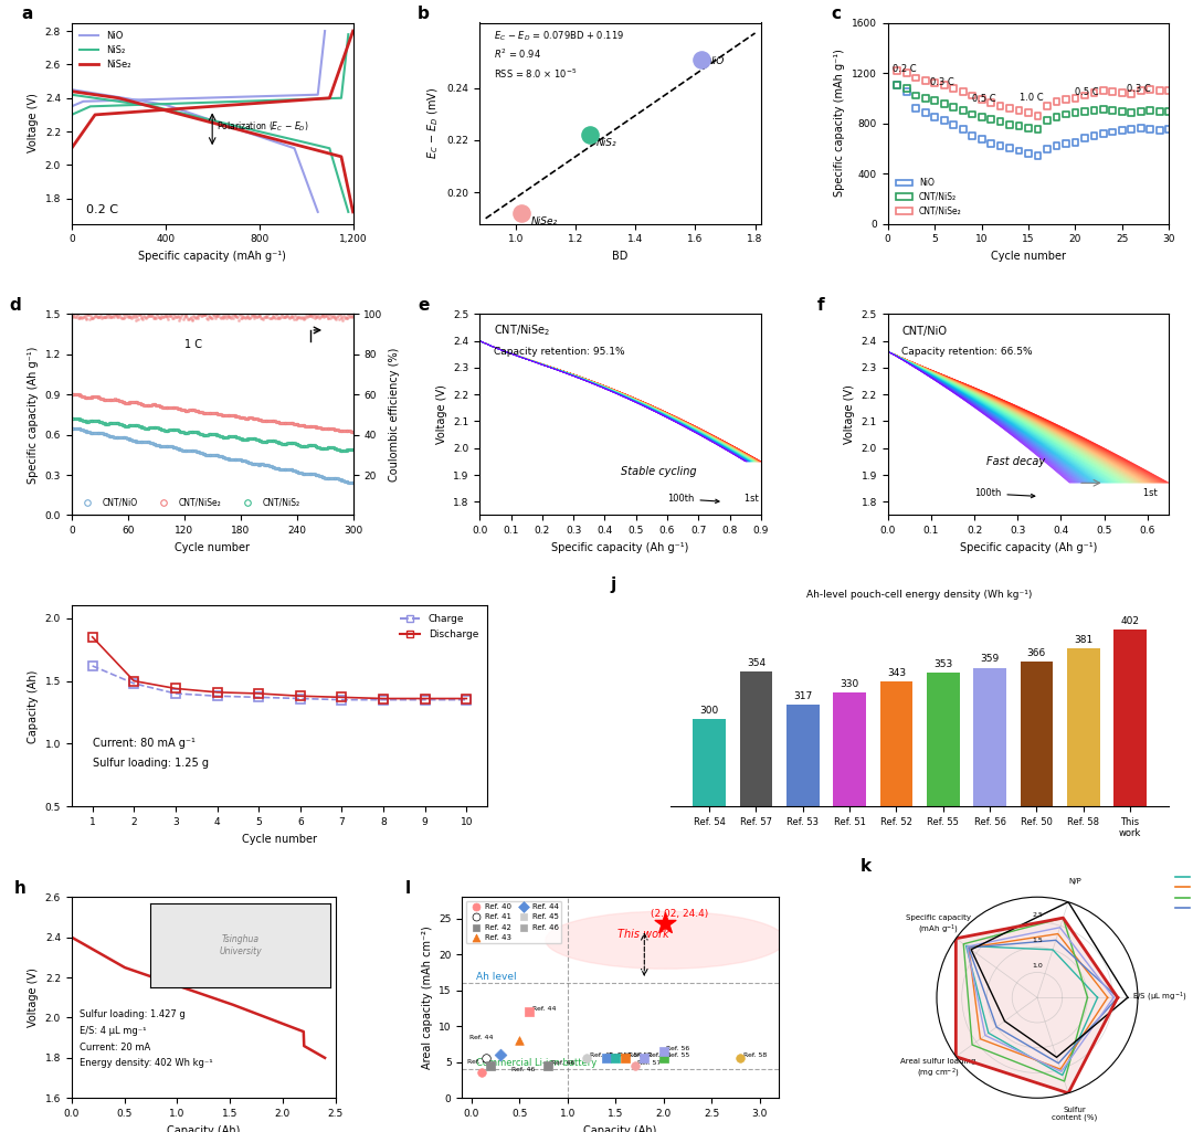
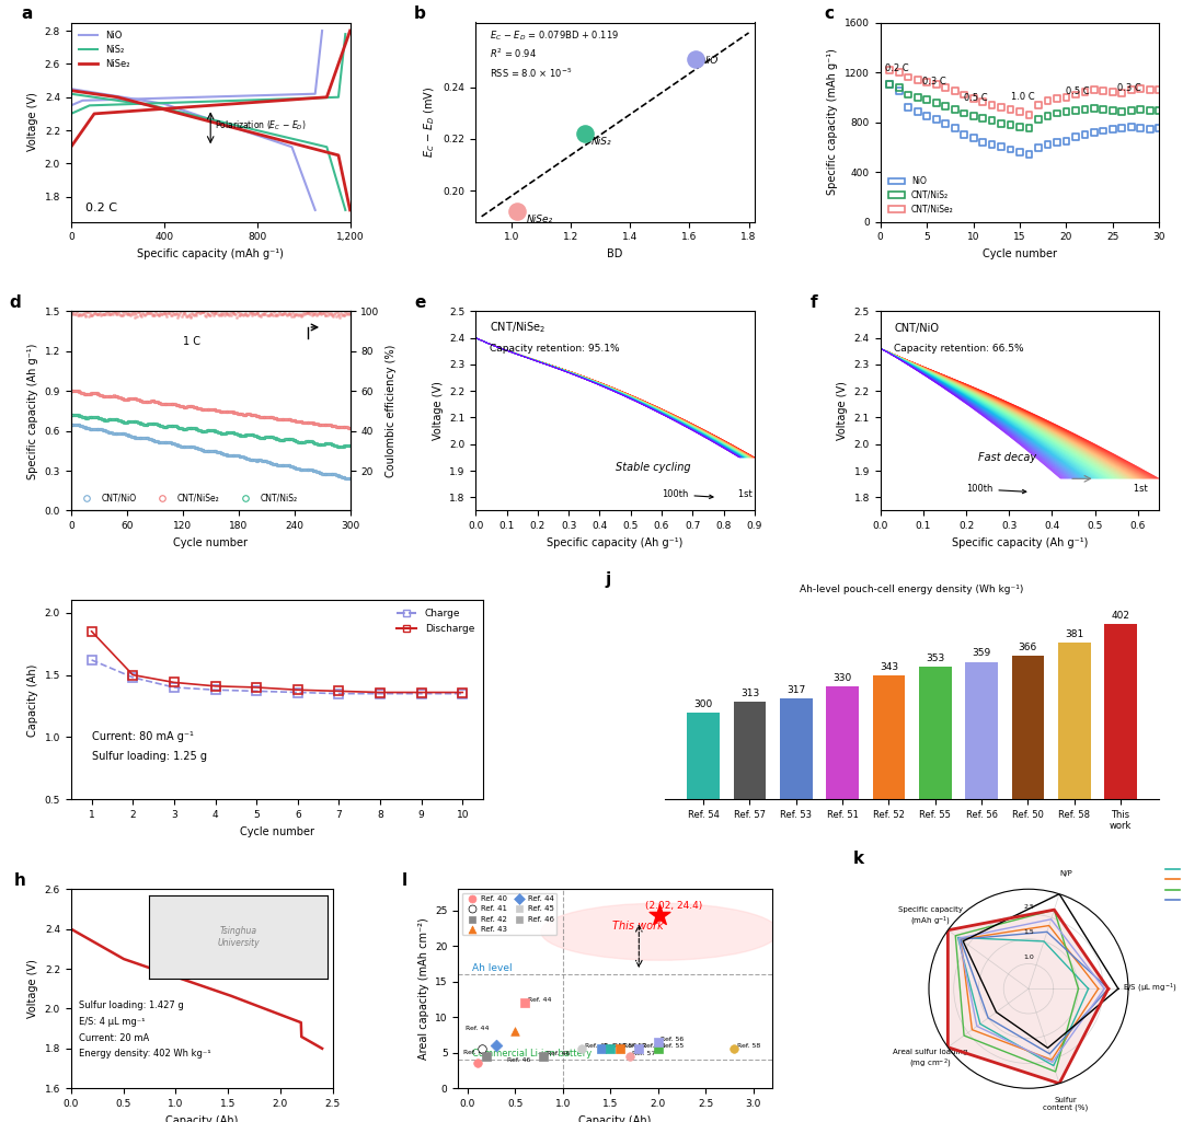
Ah-level pouch-cell energy density (Wh kg⁻¹)/Ref. 57: 354 -> 313
